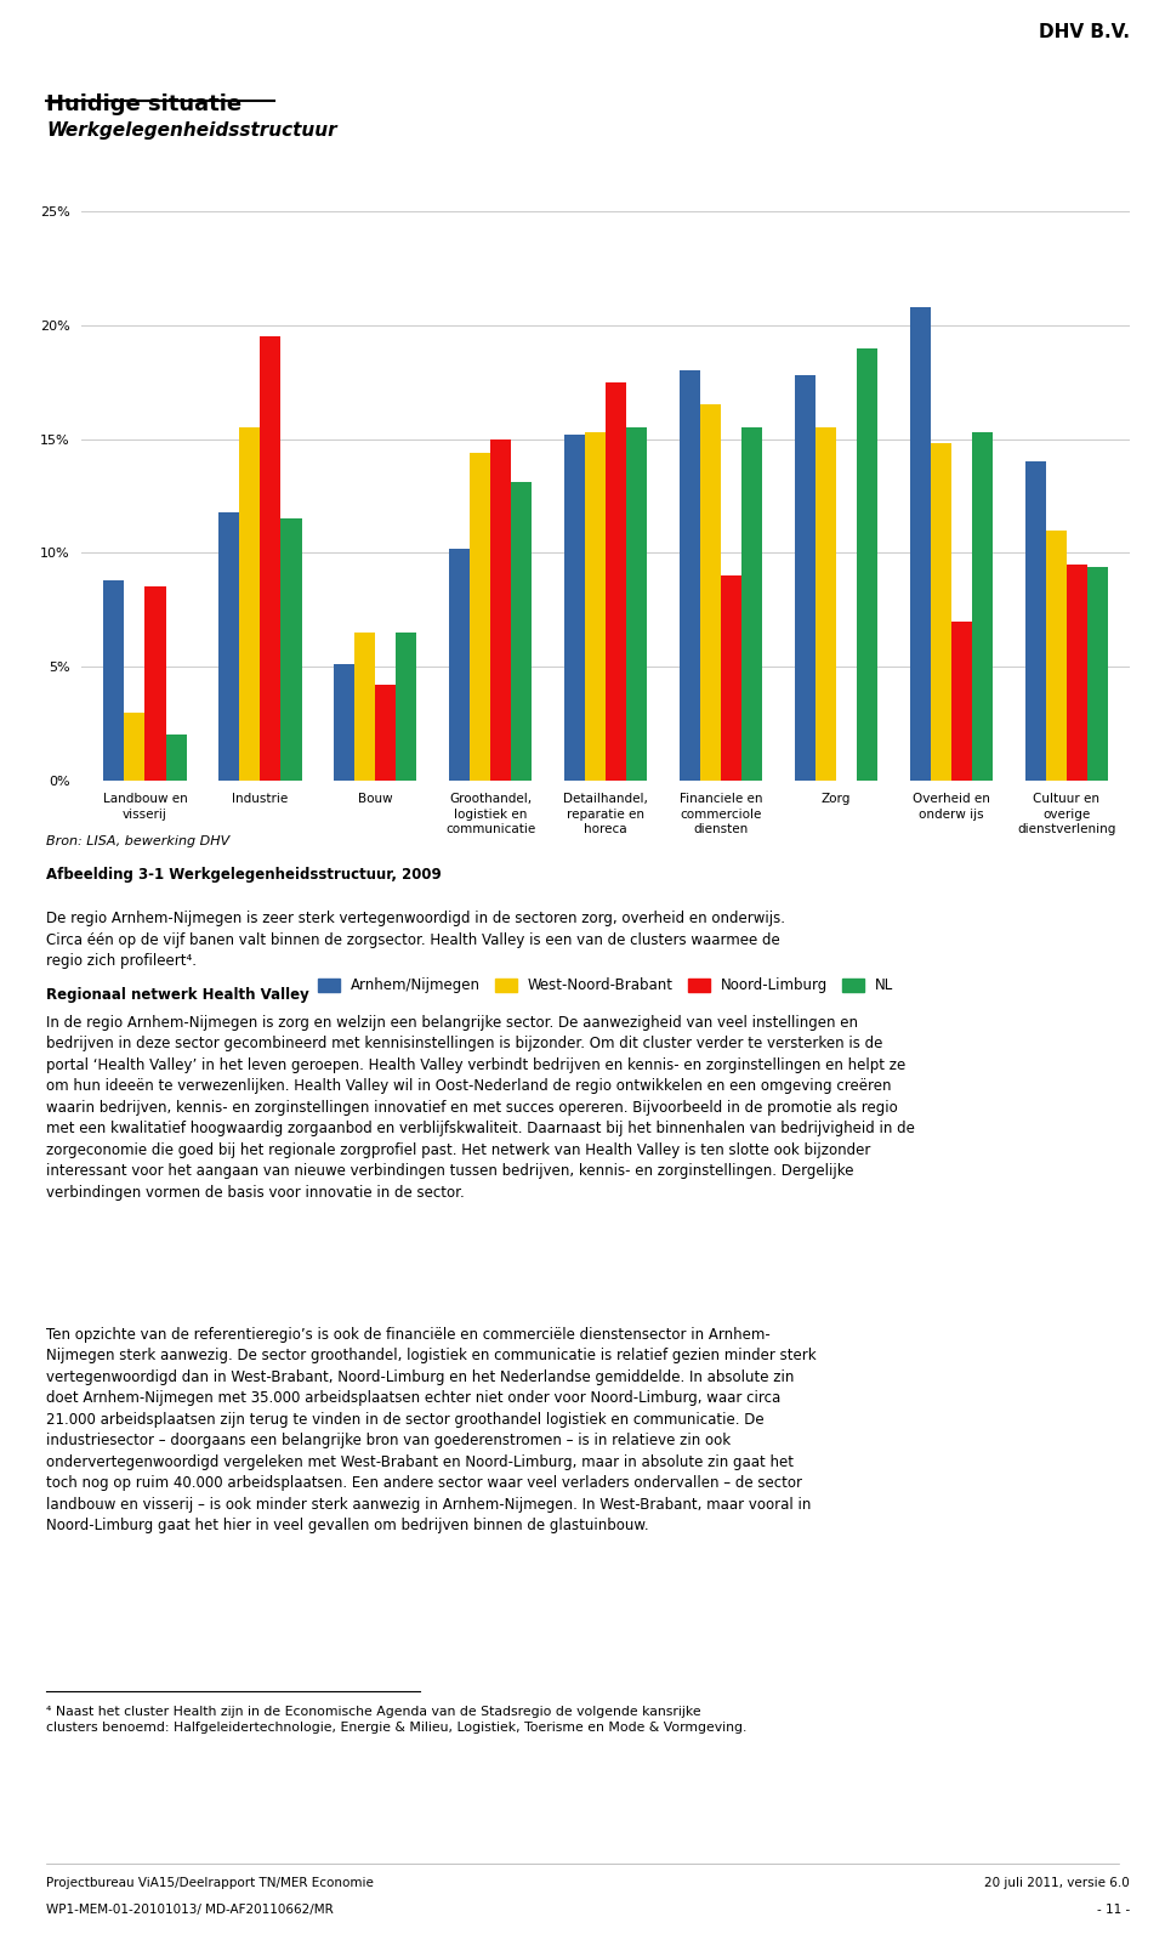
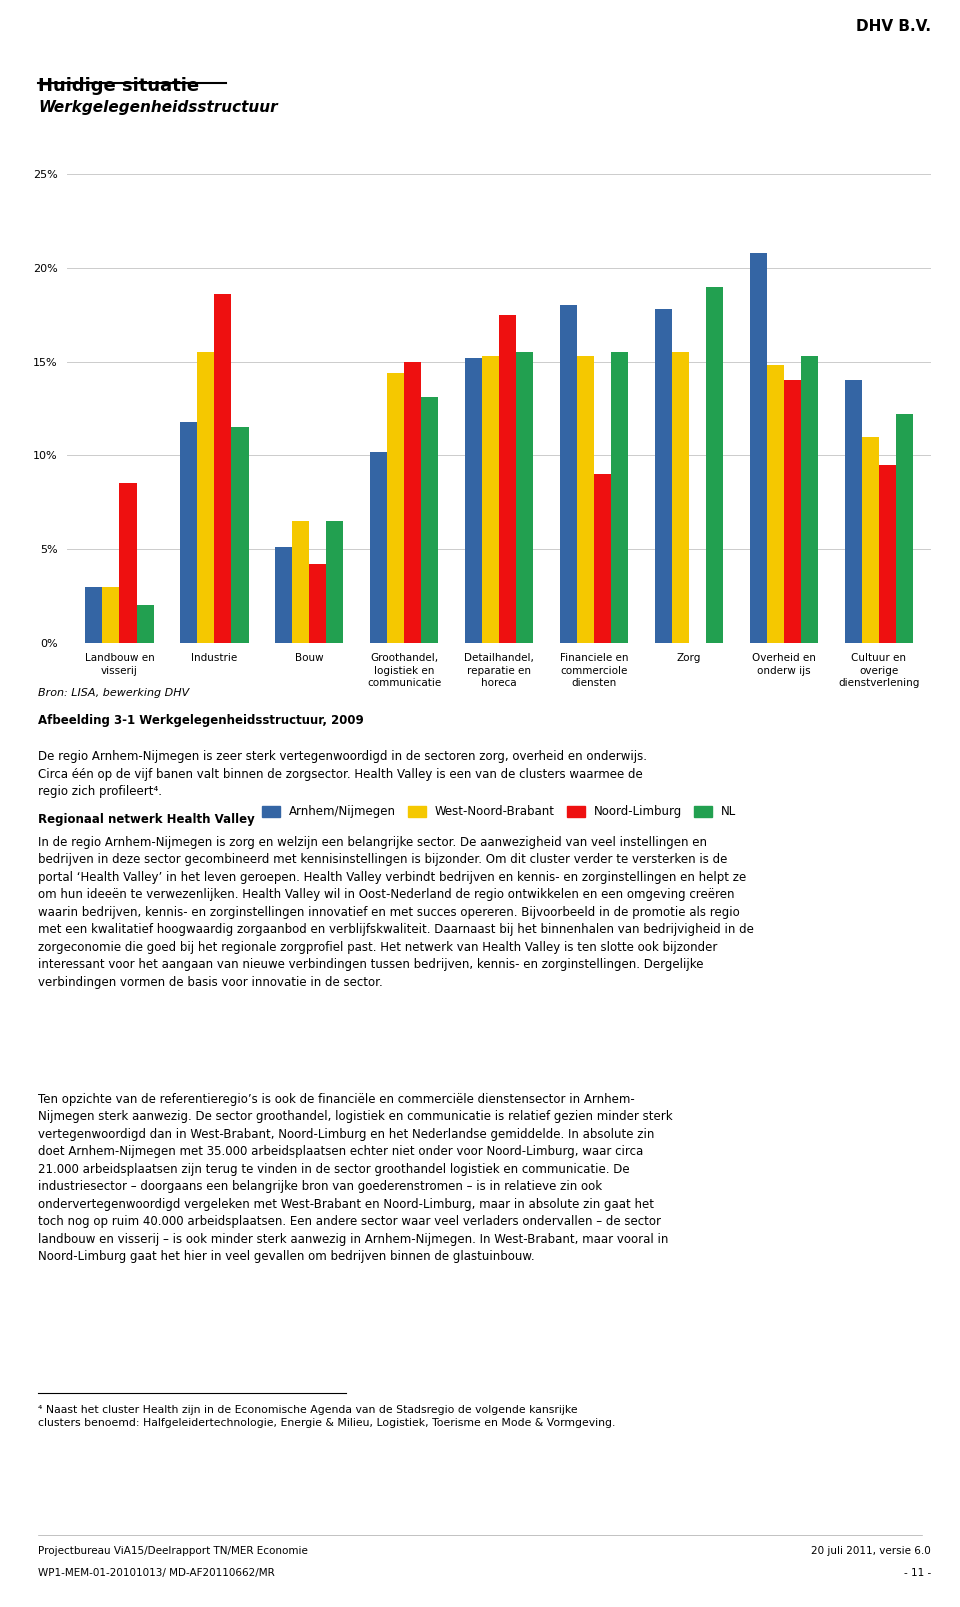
Arnhem/Nijmegen/Landbouw en visserij: 8.8% -> 3.0%
Noord-Limburg/Industrie: 19.5% -> 18.6%
West-Noord-Brabant/Financiele en commerciole diensten: 16.5% -> 15.3%
Noord-Limburg/Overheid en onderw ijs: 7.0% -> 14.0%
NL/Cultuur en overige dienstverlening: 9.4% -> 12.2%
